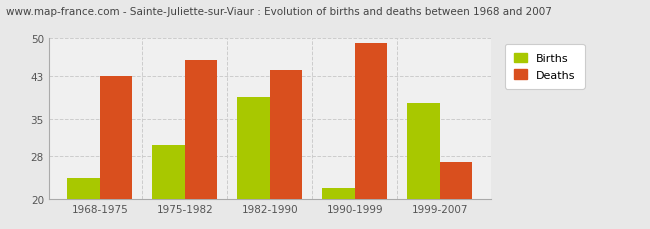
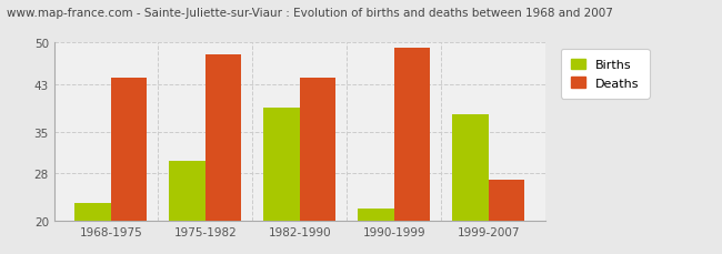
Births/1968-1975: 24 -> 23
Deaths/1968-1975: 43 -> 44
Deaths/1975-1982: 46 -> 48
